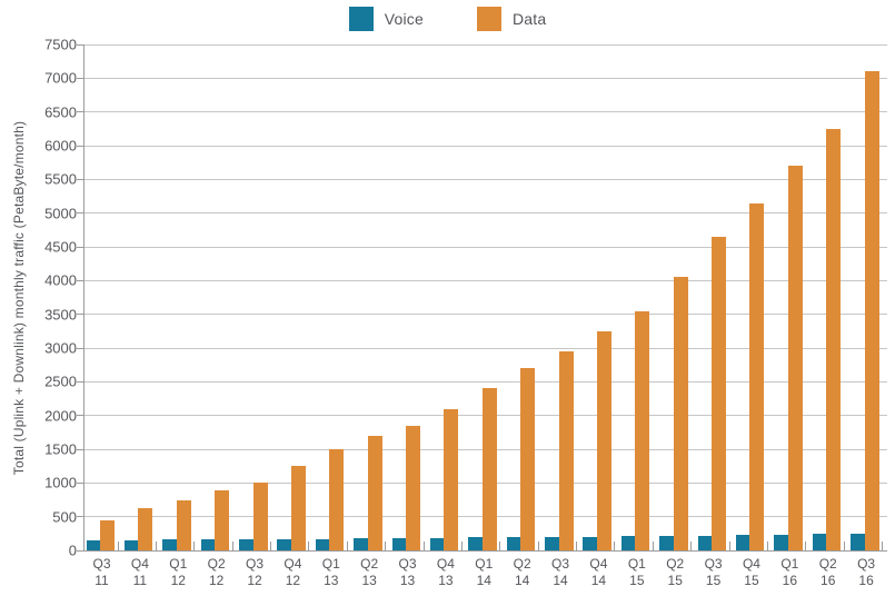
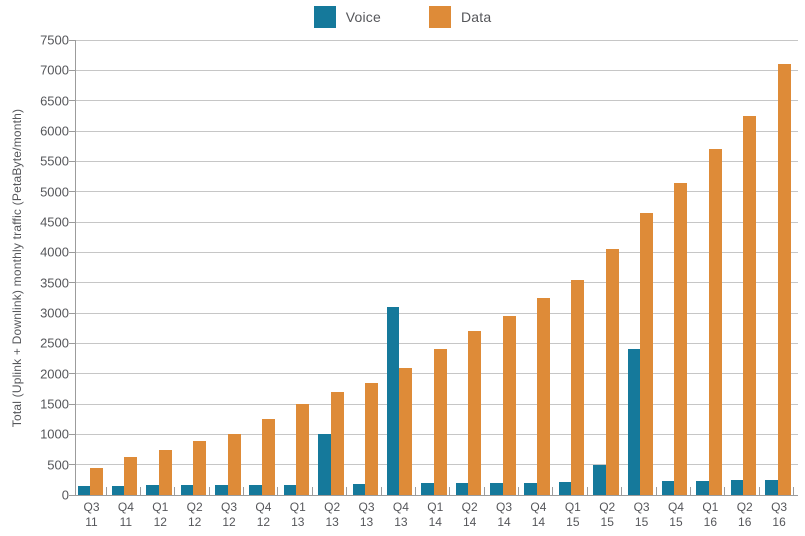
Voice/Q2 13: 200 -> 1000
Voice/Q4 13: 200 -> 3100
Voice/Q2 15: 200 -> 500
Voice/Q3 15: 200 -> 2400
